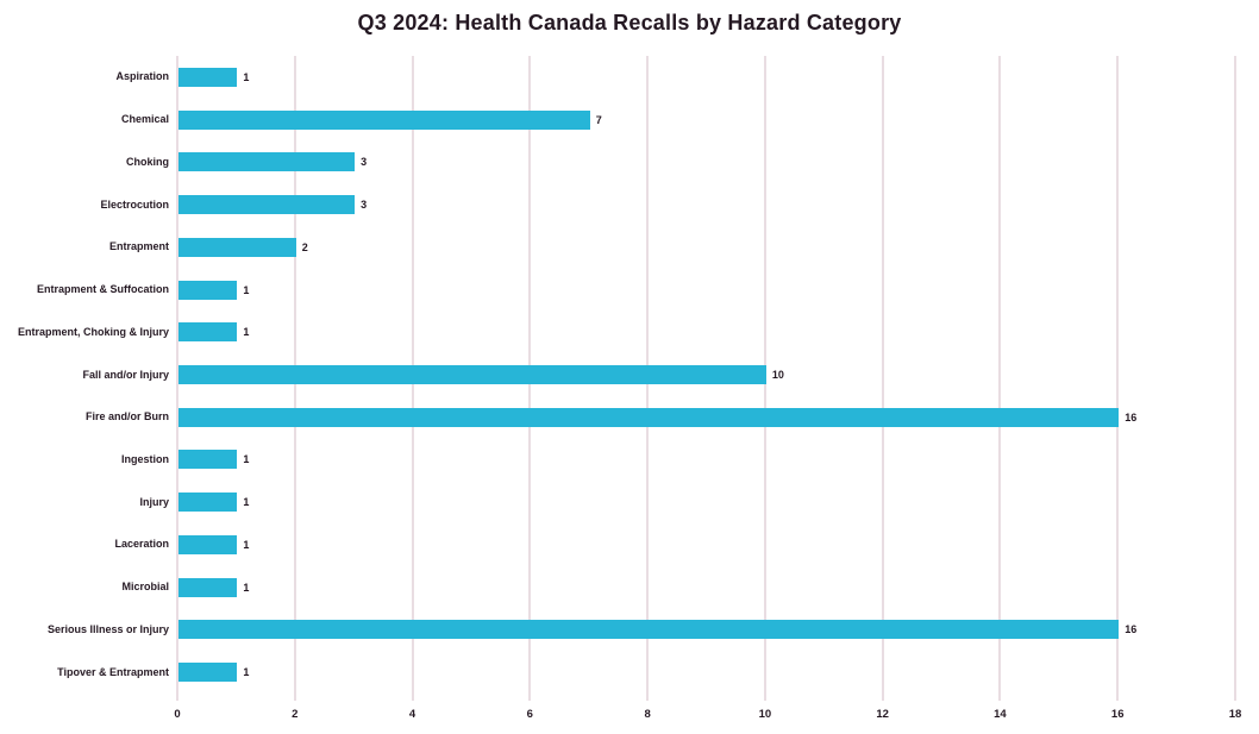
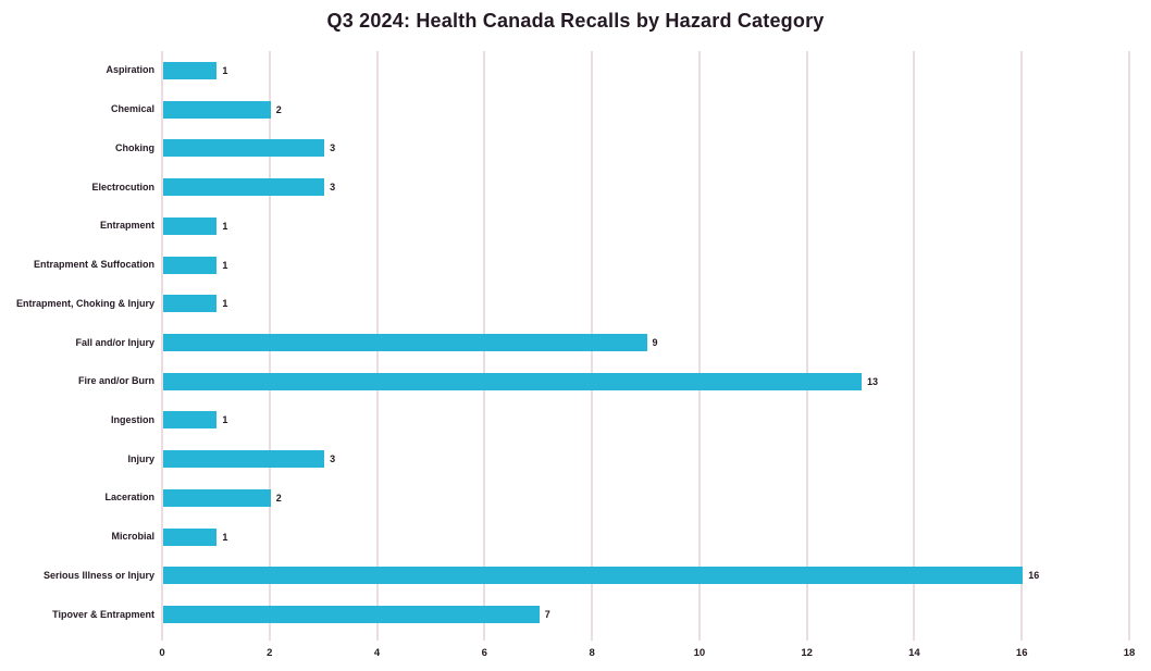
Chemical: 7 -> 2
Entrapment: 2 -> 1
Fall and/or Injury: 10 -> 9
Fire and/or Burn: 16 -> 13
Injury: 1 -> 3
Laceration: 1 -> 2
Tipover & Entrapment: 1 -> 7
